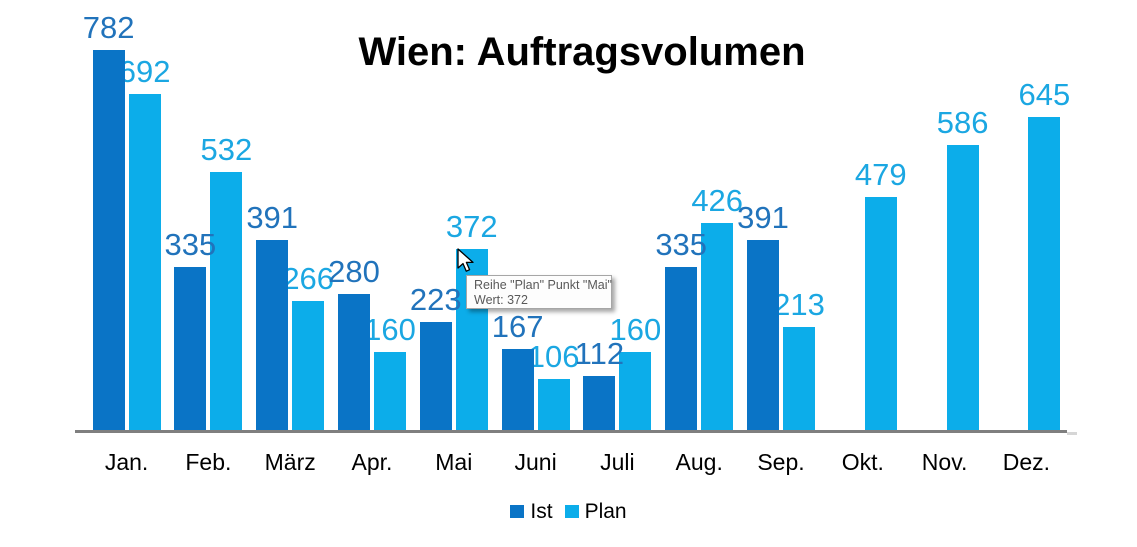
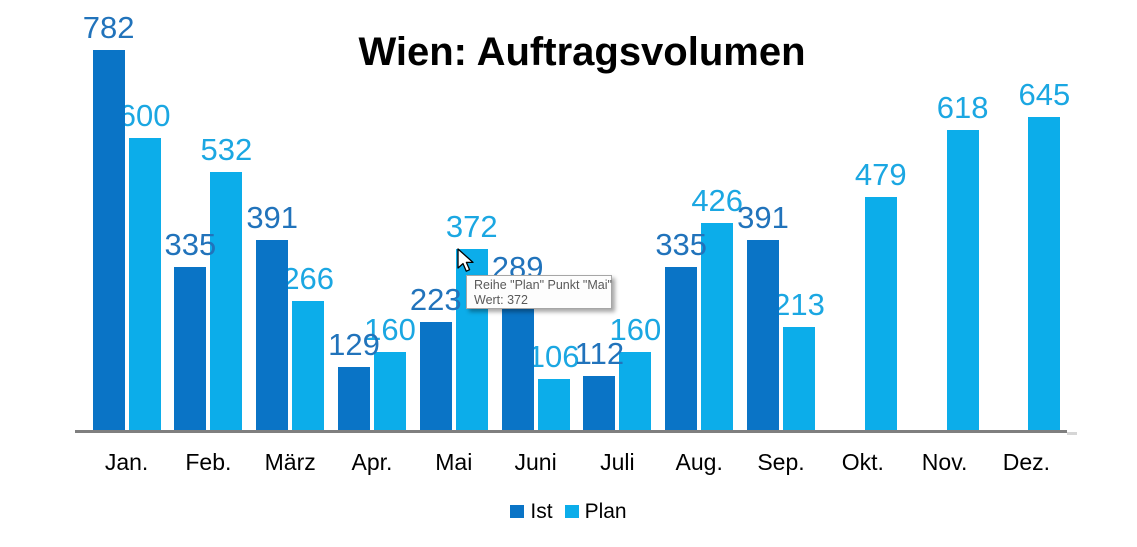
Plan/Jan.: 692 -> 600
Ist/Apr.: 280 -> 129
Ist/Juni: 167 -> 289
Plan/Nov.: 586 -> 618
